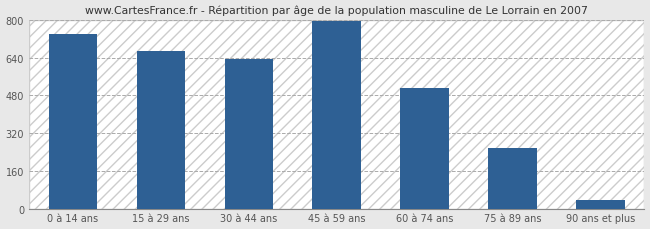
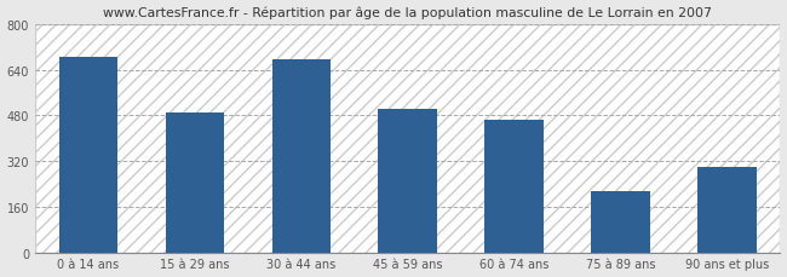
0 à 14 ans: 740 -> 685
15 à 29 ans: 670 -> 490
30 à 44 ans: 635 -> 675
45 à 59 ans: 795 -> 505
60 à 74 ans: 510 -> 465
75 à 89 ans: 255 -> 215
90 ans et plus: 35 -> 300
